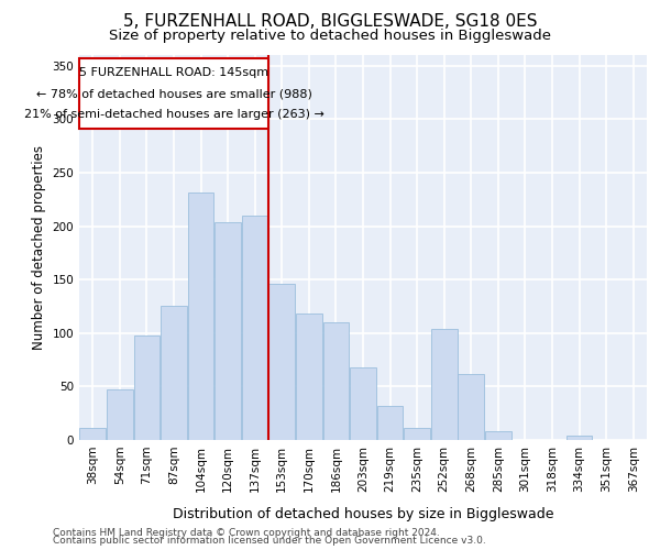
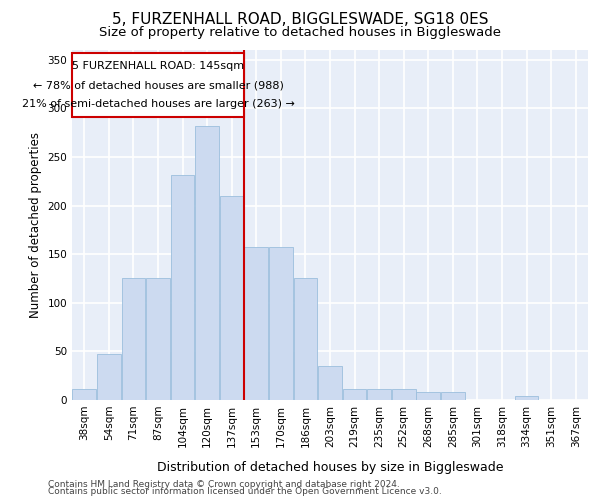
71sqm: 98 -> 126
120sqm: 204 -> 282
153sqm: 146 -> 157
170sqm: 118 -> 157
186sqm: 110 -> 126
203sqm: 68 -> 35
219sqm: 32 -> 11
252sqm: 104 -> 11
268sqm: 62 -> 8
